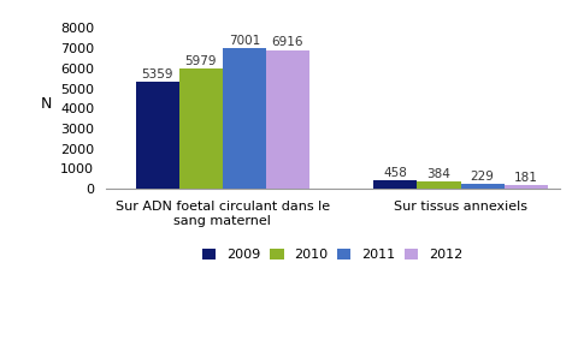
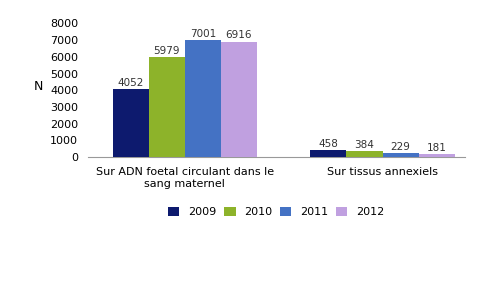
2009/Sur ADN foetal circulant dans le sang maternel: 5359 -> 4052
